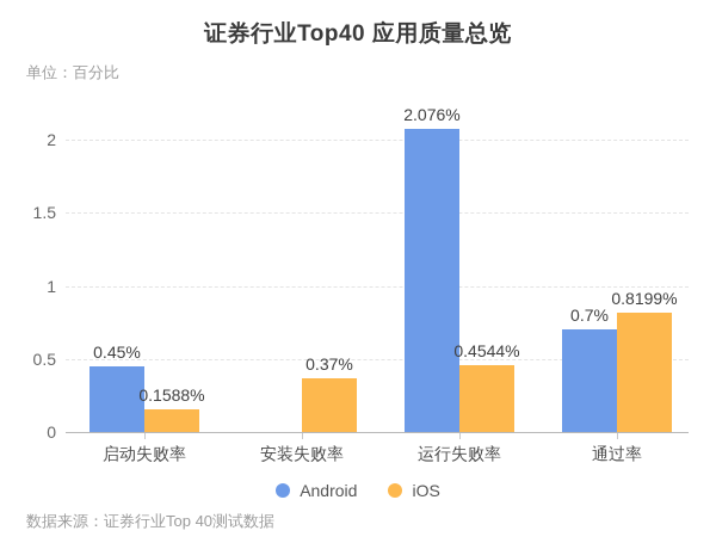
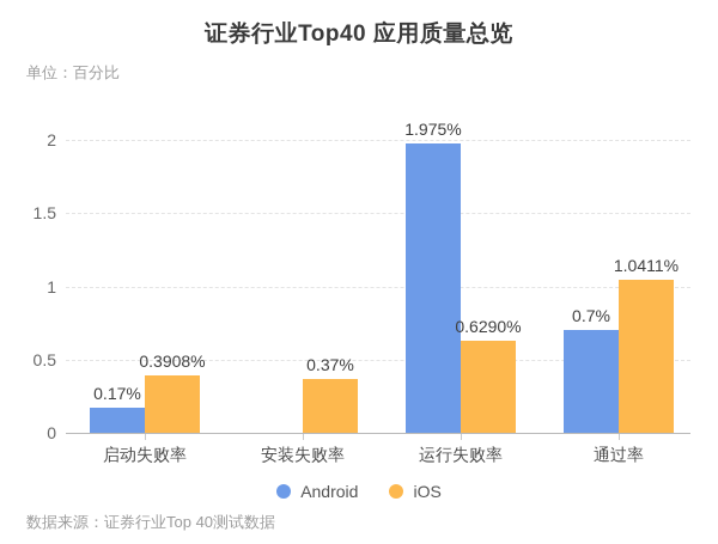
Android/启动失败率: 0.45% -> 0.17%
iOS/启动失败率: 0.1588% -> 0.3908%
Android/运行失败率: 2.076% -> 1.975%
iOS/运行失败率: 0.4544% -> 0.6290%
iOS/通过率: 0.8199% -> 1.0411%
